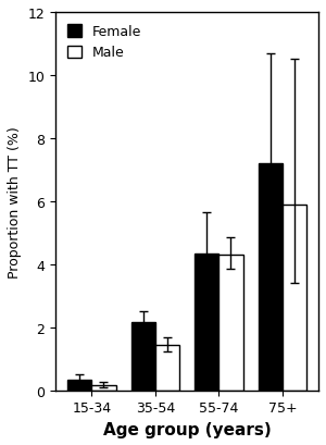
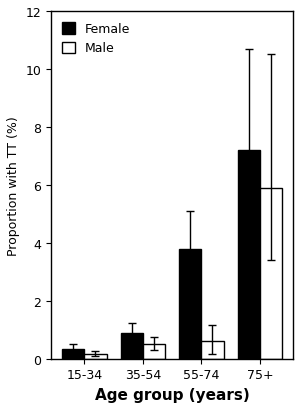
Female/35-54: 2.15 -> 0.90
Male/35-54: 1.45 -> 0.50
Female/55-74: 4.35 -> 3.80
Male/55-74: 4.30 -> 0.60
